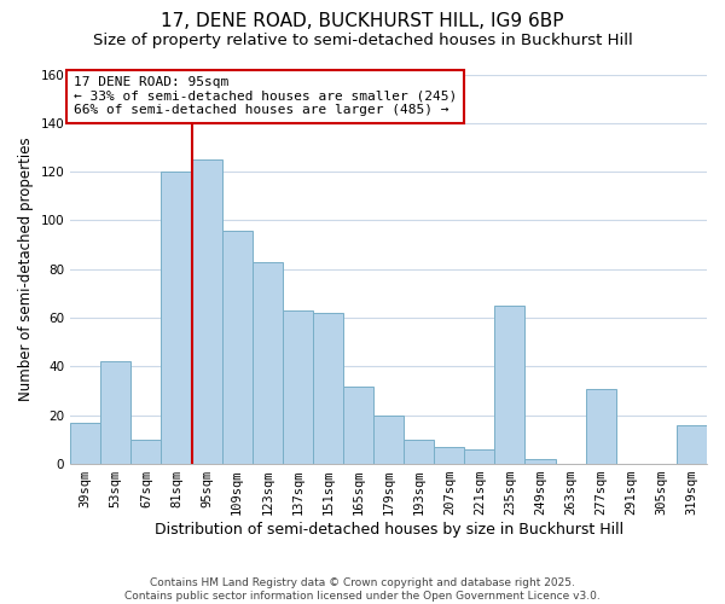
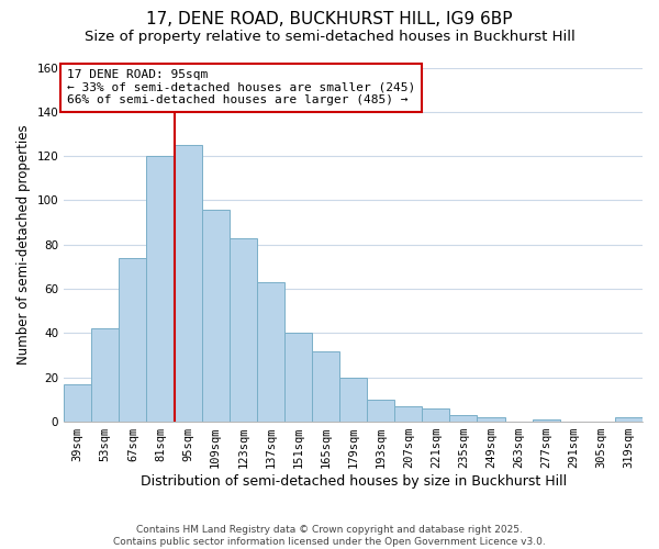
67sqm: 10 -> 74
151sqm: 62 -> 40
235sqm: 65 -> 3
277sqm: 31 -> 1
319sqm: 16 -> 2
